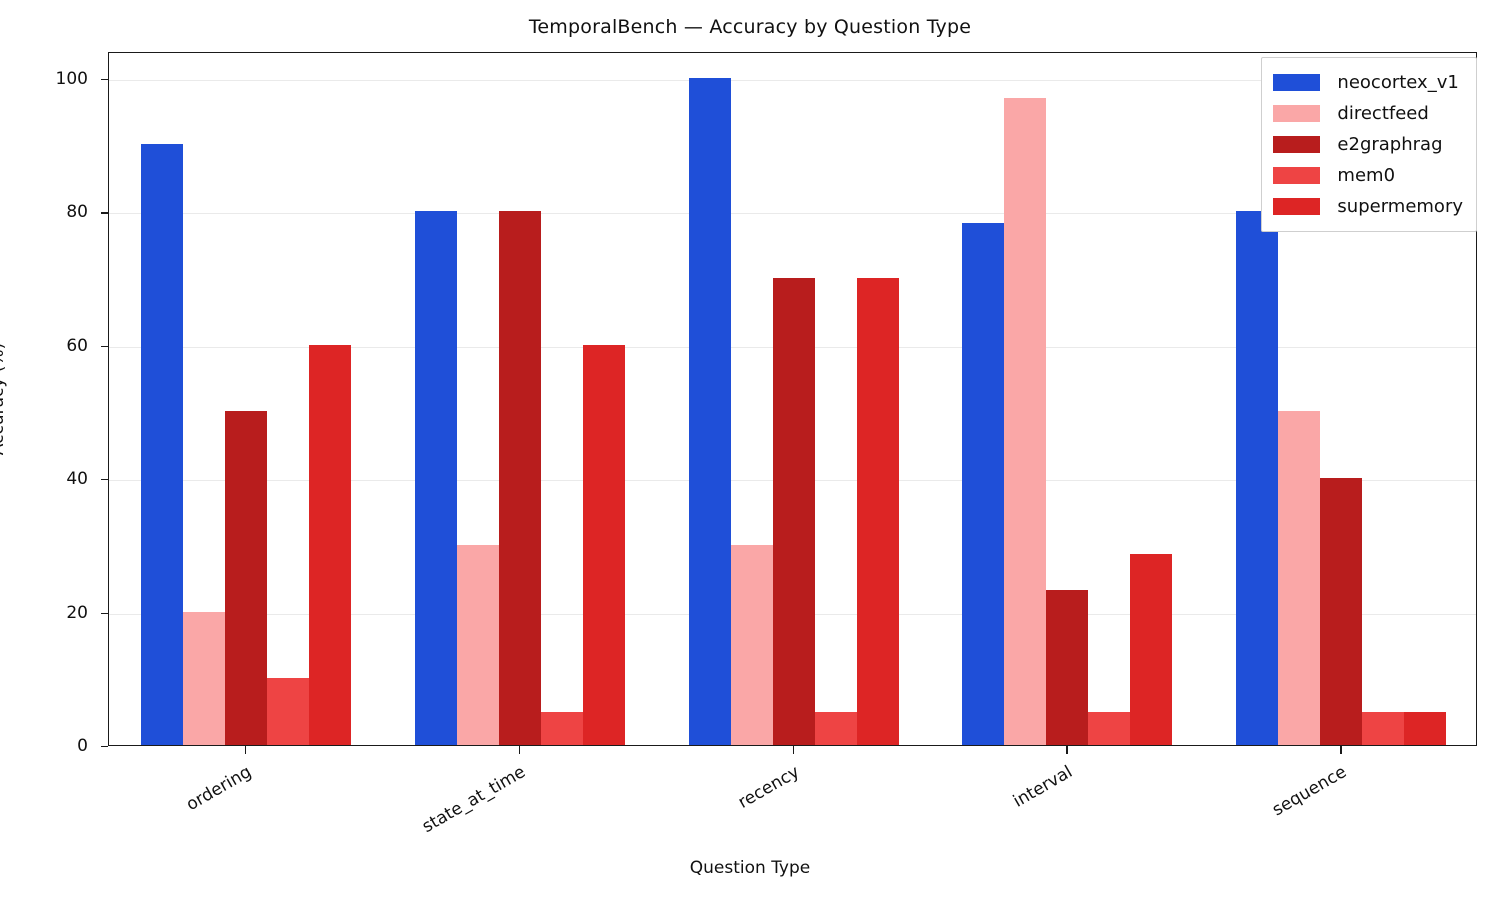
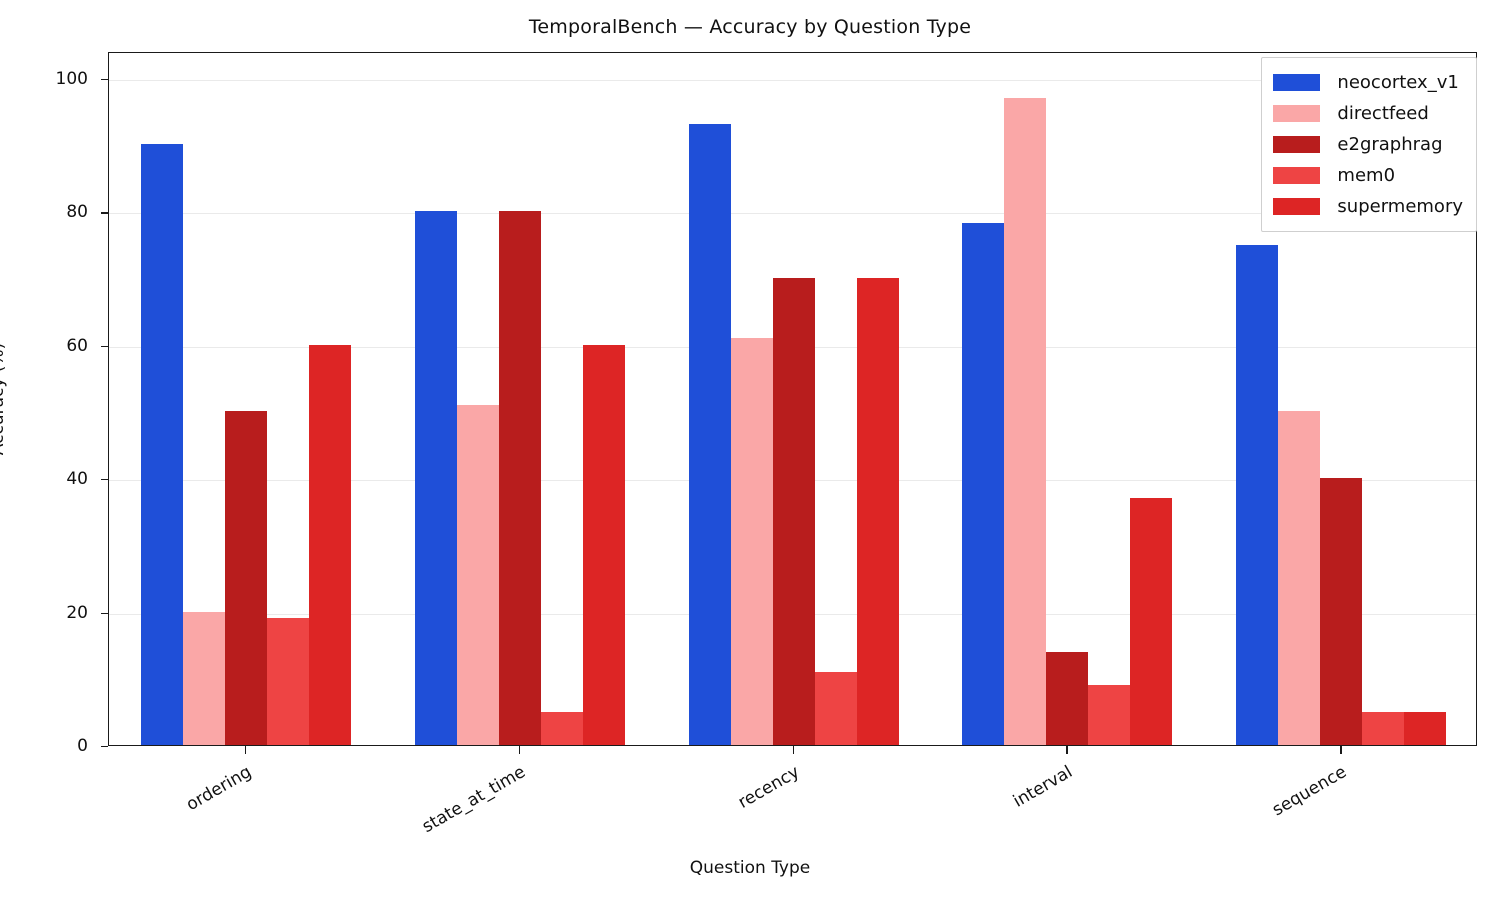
mem0/ordering: 10 -> 19
directfeed/state_at_time: 30 -> 51
neocortex_v1/recency: 100 -> 93
directfeed/recency: 30 -> 61
mem0/recency: 5 -> 11
e2graphrag/interval: 23 -> 14
mem0/interval: 5 -> 9
supermemory/interval: 29 -> 37
neocortex_v1/sequence: 80 -> 75
